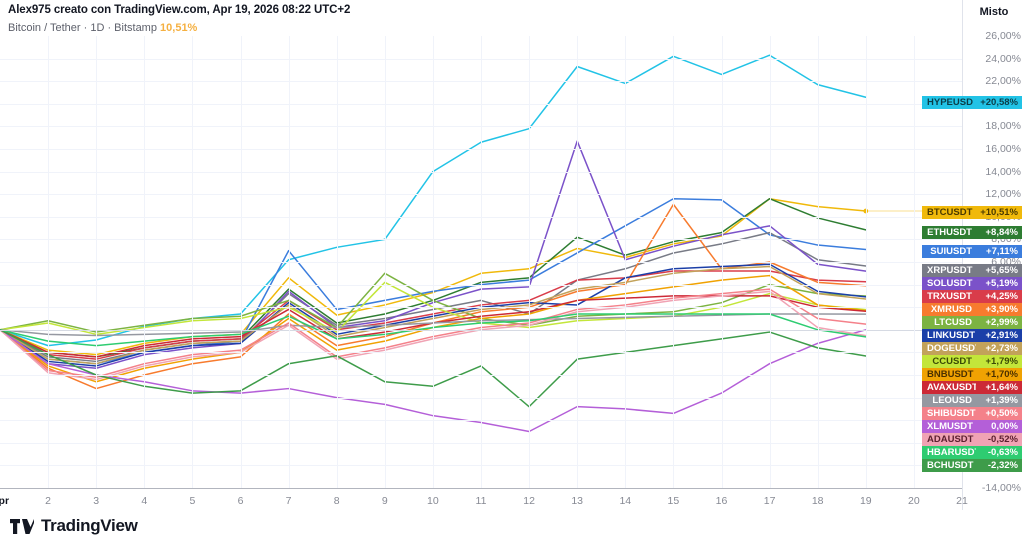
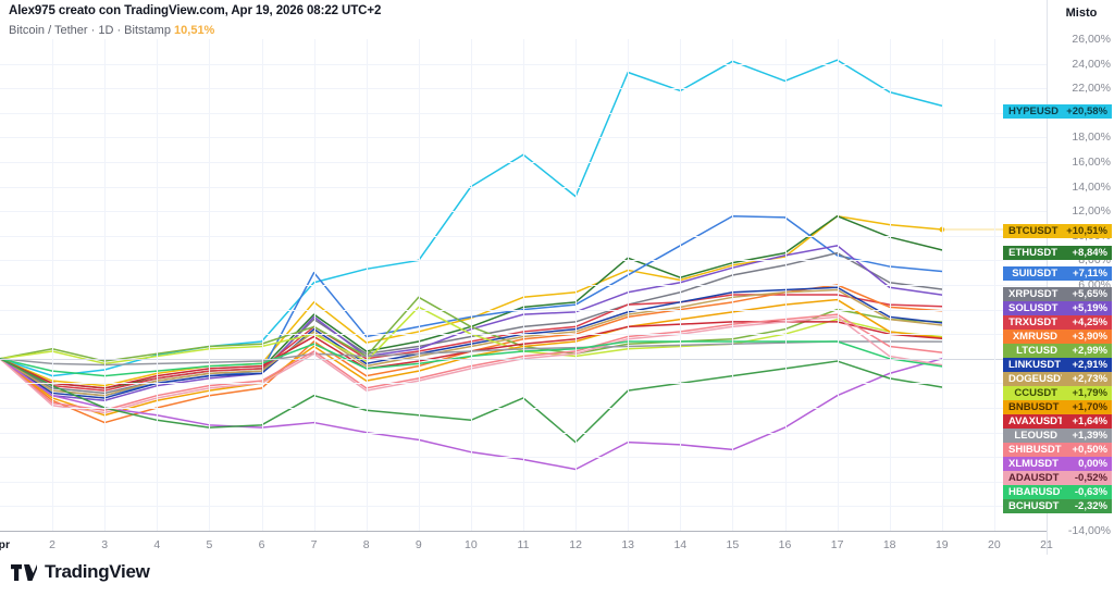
BCHUSDT/8: -2,3% -> -4,2%
HYPEUSD/12: 17,8% -> 13,2%
XRPUSDT/12: 1,4% -> 3,0%
SOLUSDT/13: 16,7% -> 5,4%
LINKUSDT/13: 2,2% -> 3,8%
XMRUSD/15: 11,1% -> 4,6%
